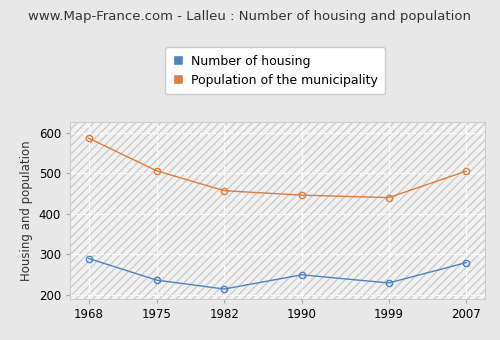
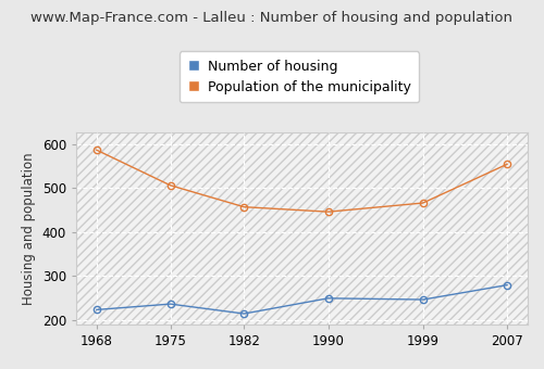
Number of housing/1968: 290 -> 224
Number of housing/1999: 230 -> 247
Population of the municipality/1999: 440 -> 466
Population of the municipality/2007: 505 -> 554
